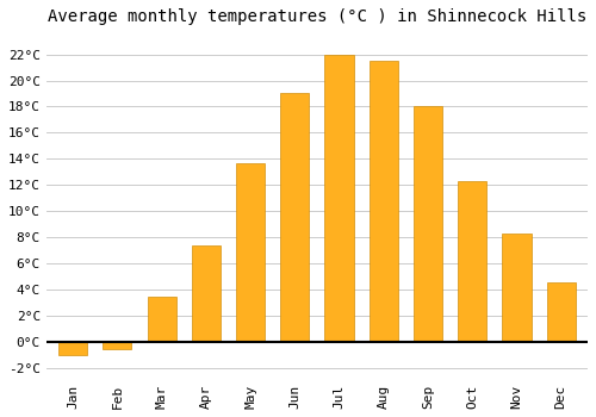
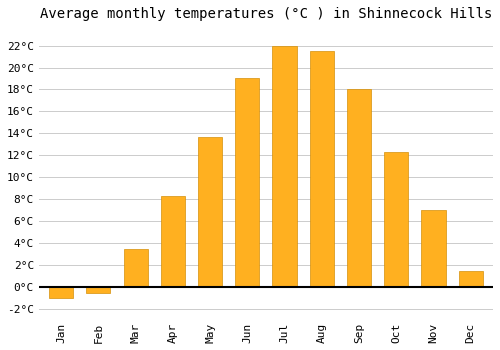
Apr: 7.4°C -> 8.3°C
Nov: 8.3°C -> 7.0°C
Dec: 4.6°C -> 1.5°C
